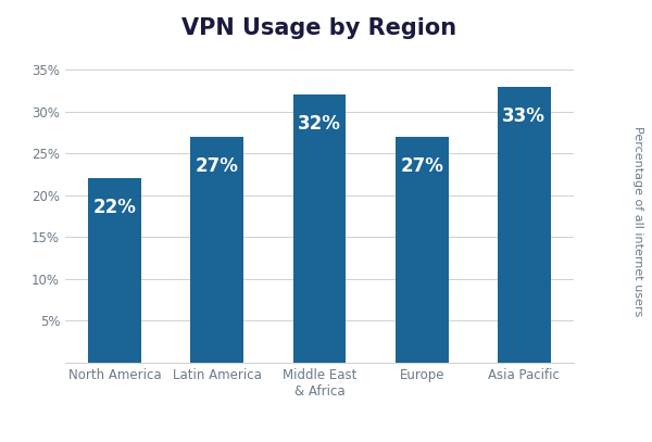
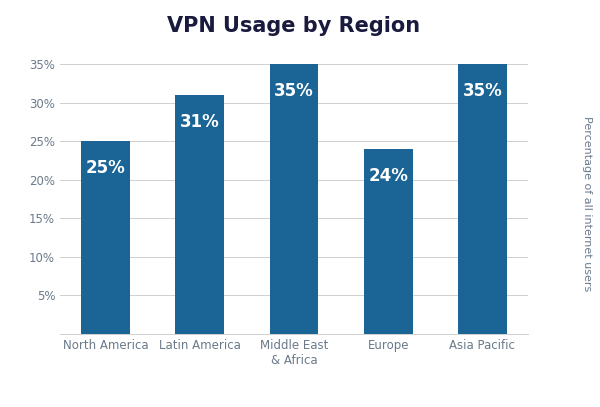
North America: 22% -> 25%
Latin America: 27% -> 31%
Middle East & Africa: 32% -> 35%
Europe: 27% -> 24%
Asia Pacific: 33% -> 35%
